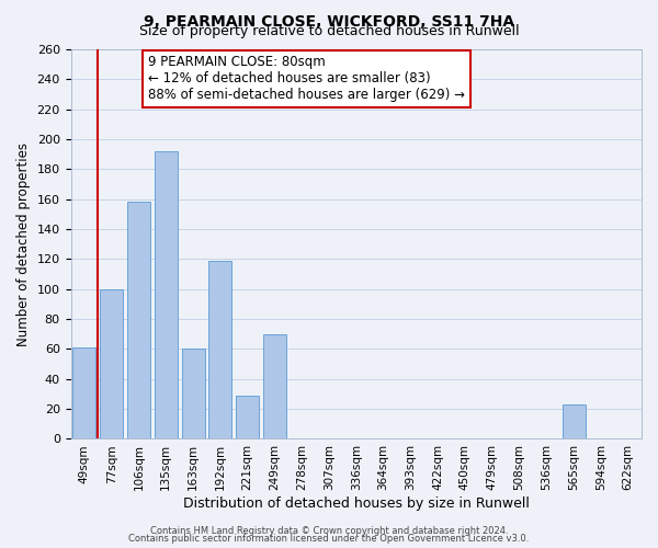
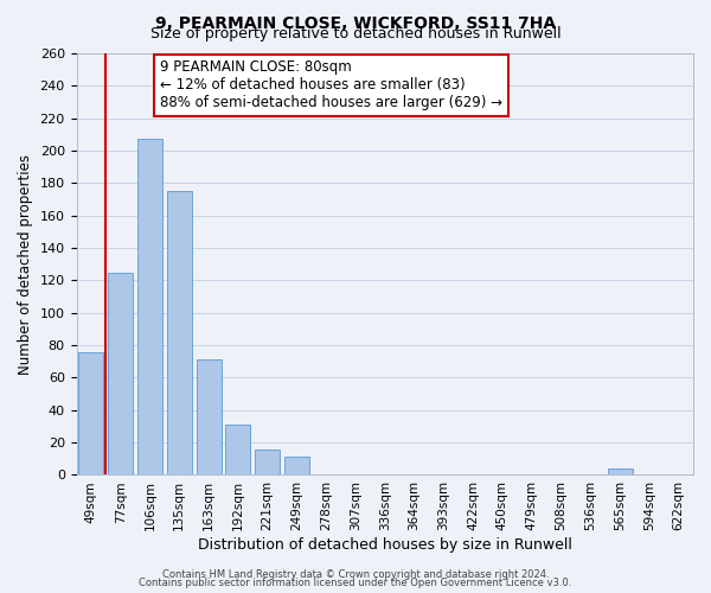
49sqm: 61 -> 76
77sqm: 100 -> 125
106sqm: 158 -> 207
135sqm: 192 -> 175
163sqm: 60 -> 71
192sqm: 119 -> 31
221sqm: 29 -> 16
249sqm: 70 -> 11
565sqm: 23 -> 4
